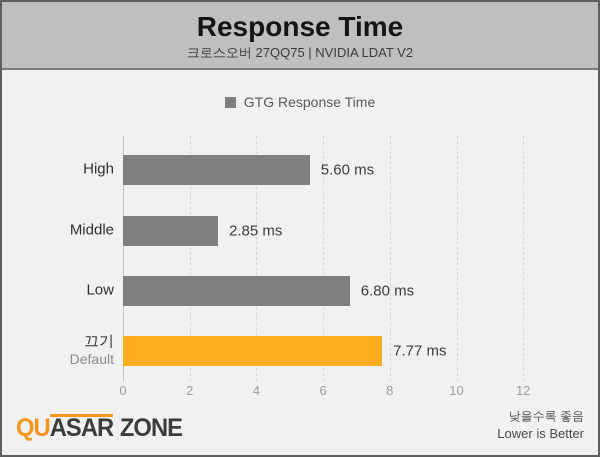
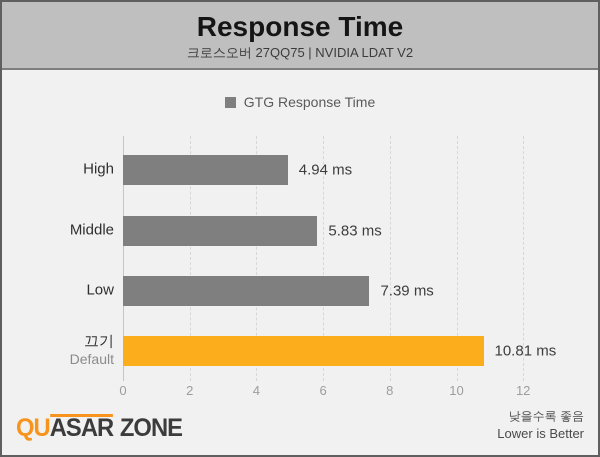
High: 5.60 -> 4.94
Middle: 2.85 -> 5.83
Low: 6.80 -> 7.39
끄기: 7.77 -> 10.81
